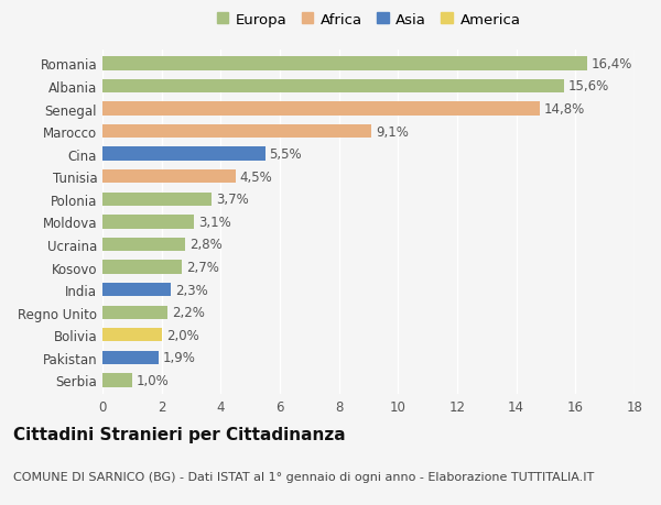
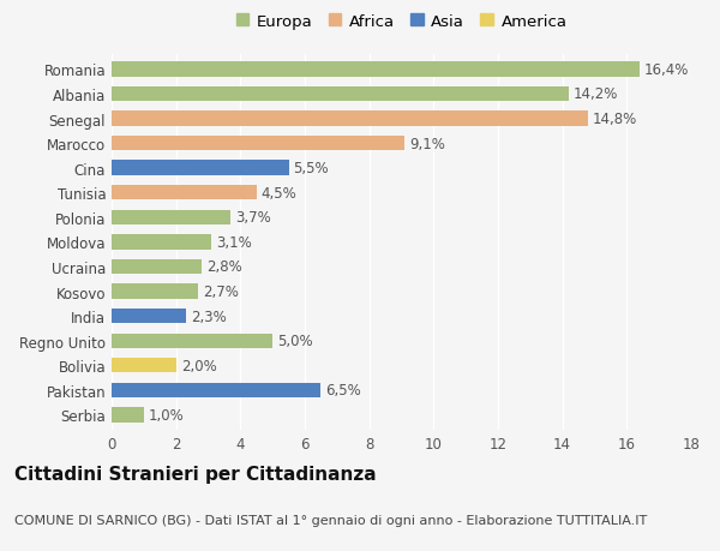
Albania: 15,6% -> 14,2%
Regno Unito: 2,2% -> 5,0%
Pakistan: 1,9% -> 6,5%
